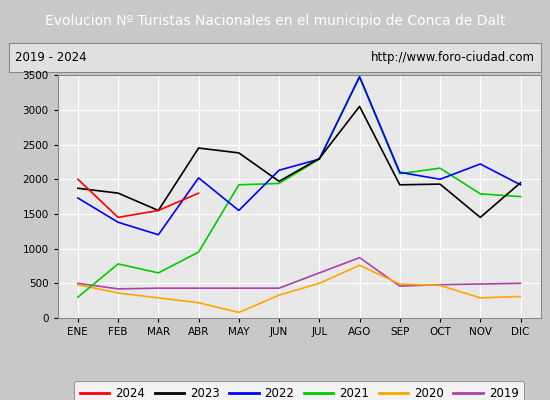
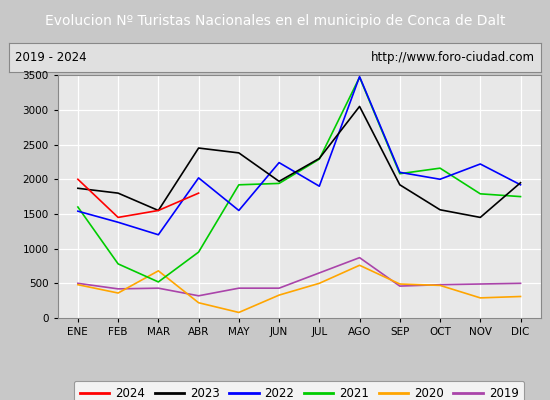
2022/ENE: 1730 -> 1540
2021/ENE: 300 -> 1600
2021/MAR: 650 -> 520
2020/MAR: 290 -> 680
2019/ABR: 430 -> 320
2022/JUN: 2130 -> 2240
2022/JUL: 2290 -> 1900
2023/OCT: 1930 -> 1560
